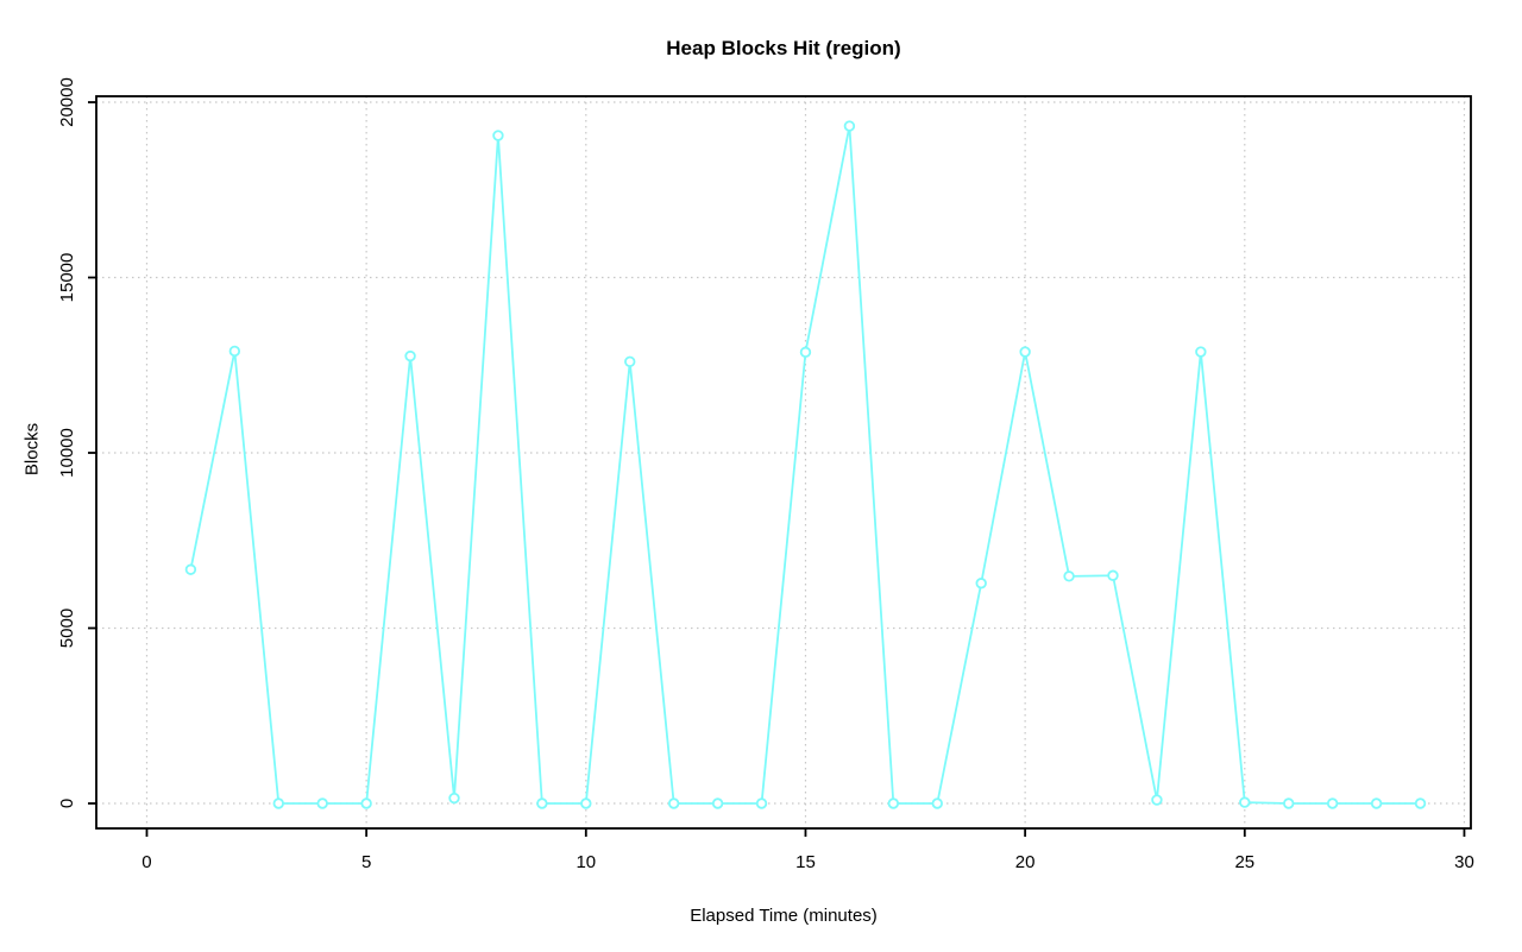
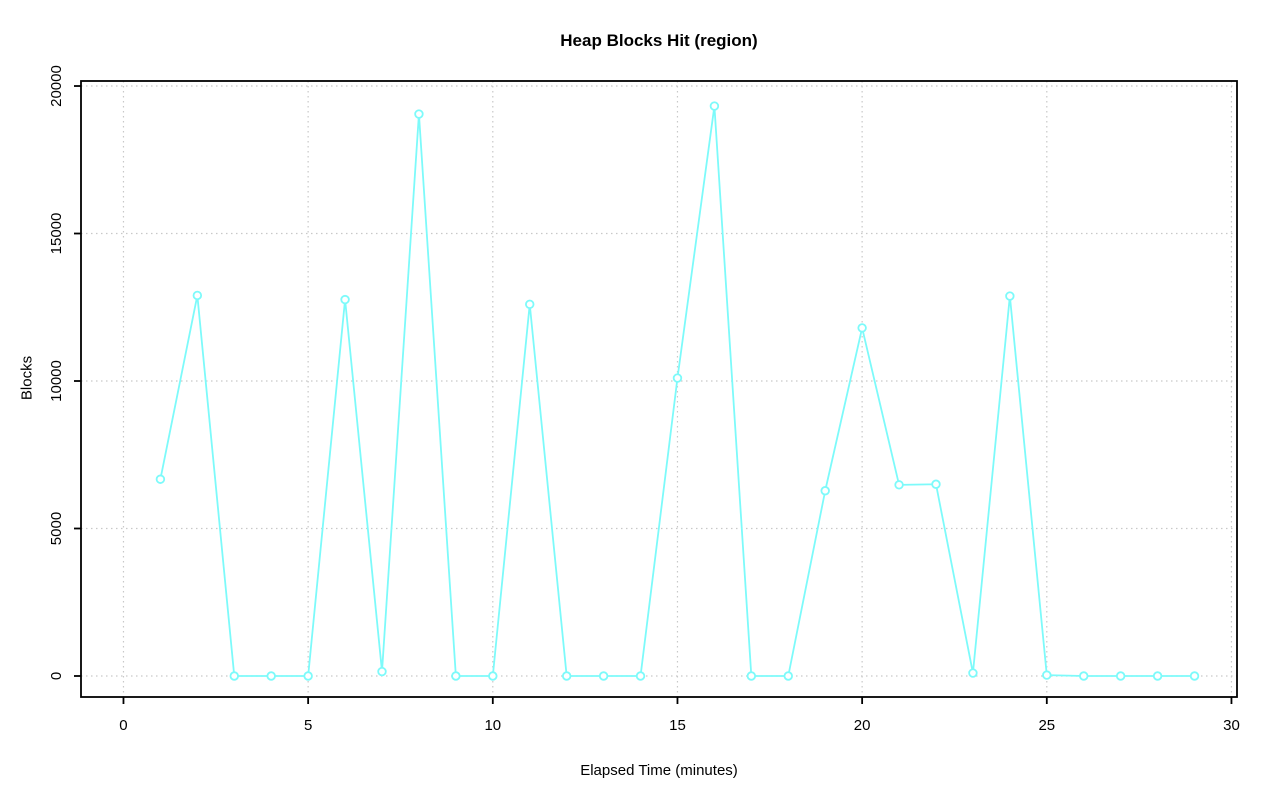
15: 12900 -> 10100
20: 12900 -> 11800
